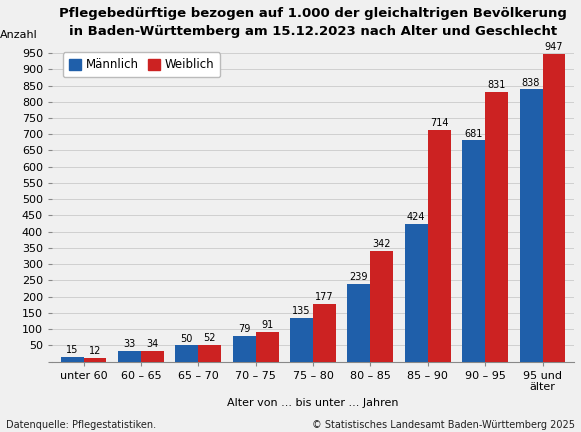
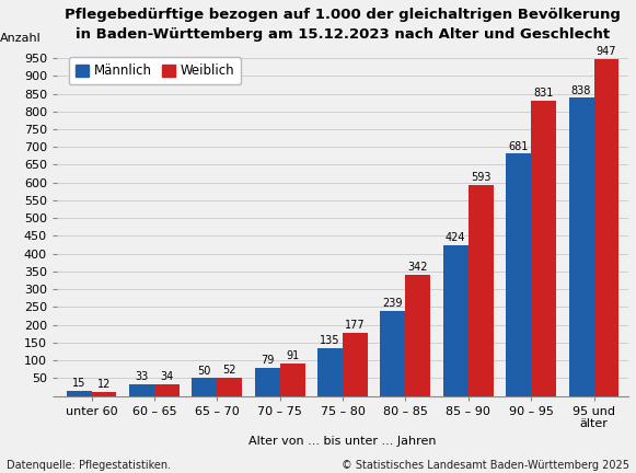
Weiblich/85 – 90: 714 -> 593
